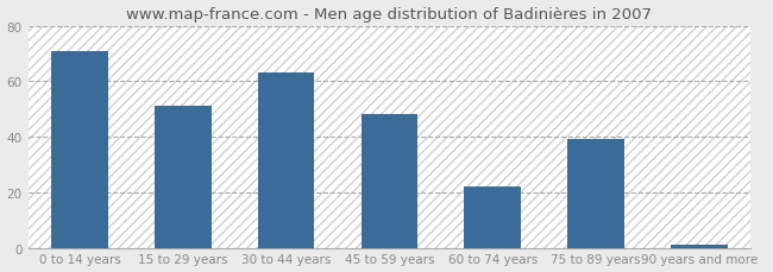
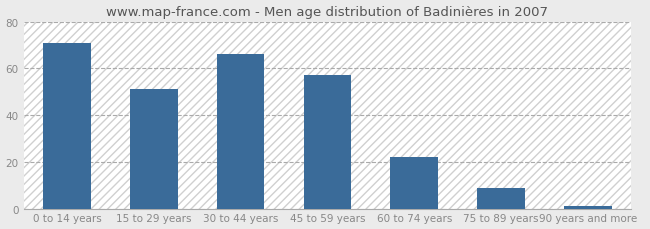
30 to 44 years: 63 -> 66
45 to 59 years: 48 -> 57
75 to 89 years: 39 -> 9
